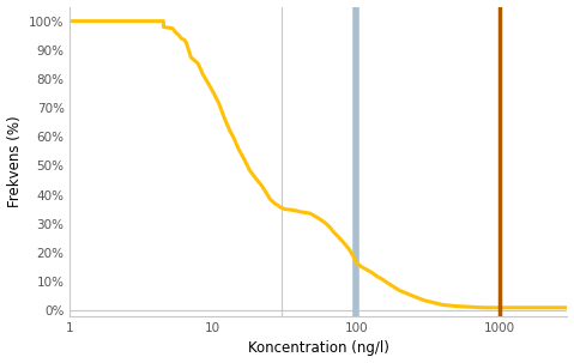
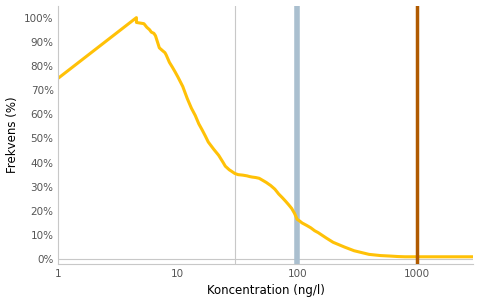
1: 100.0% -> 75.0%
